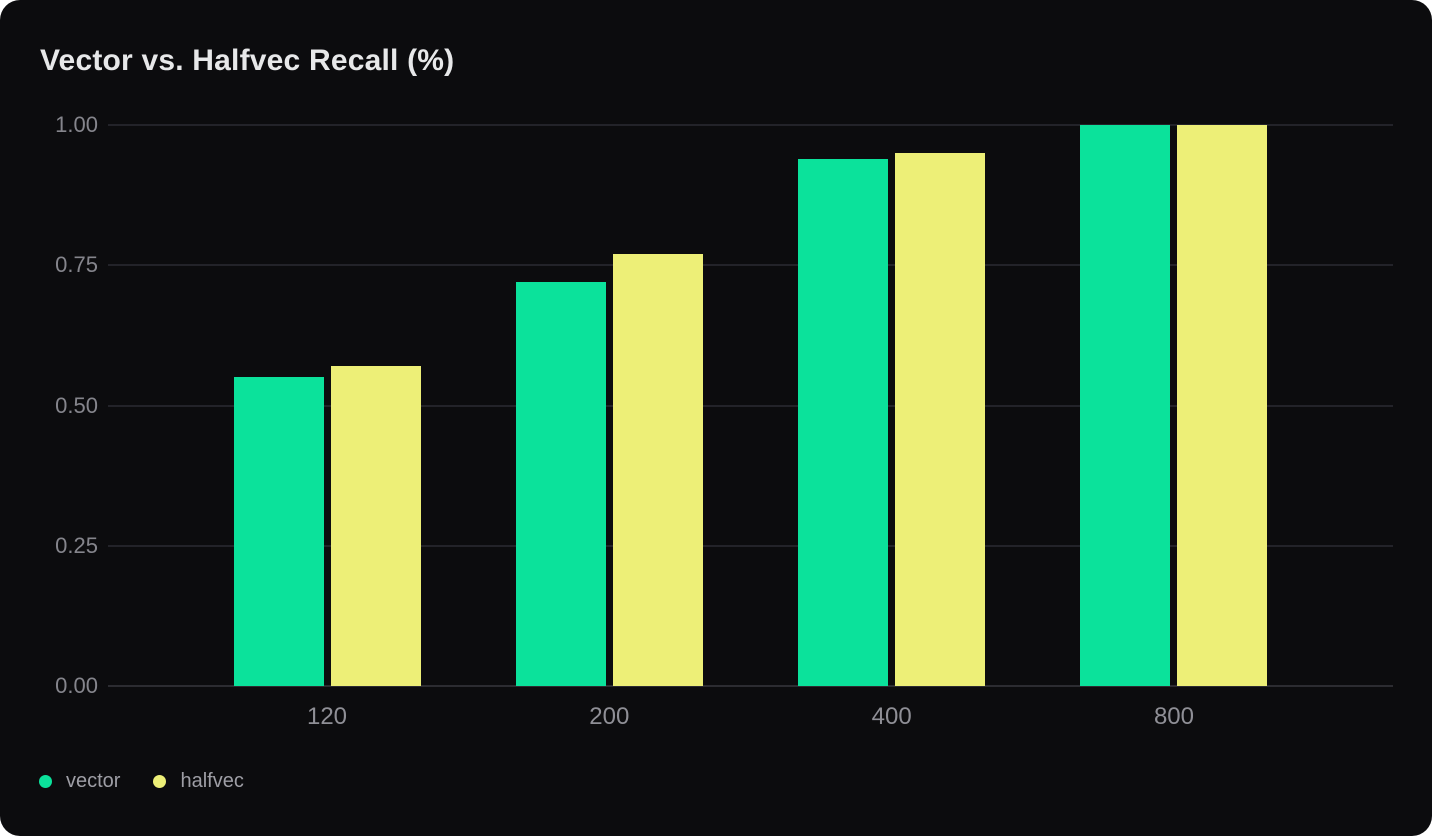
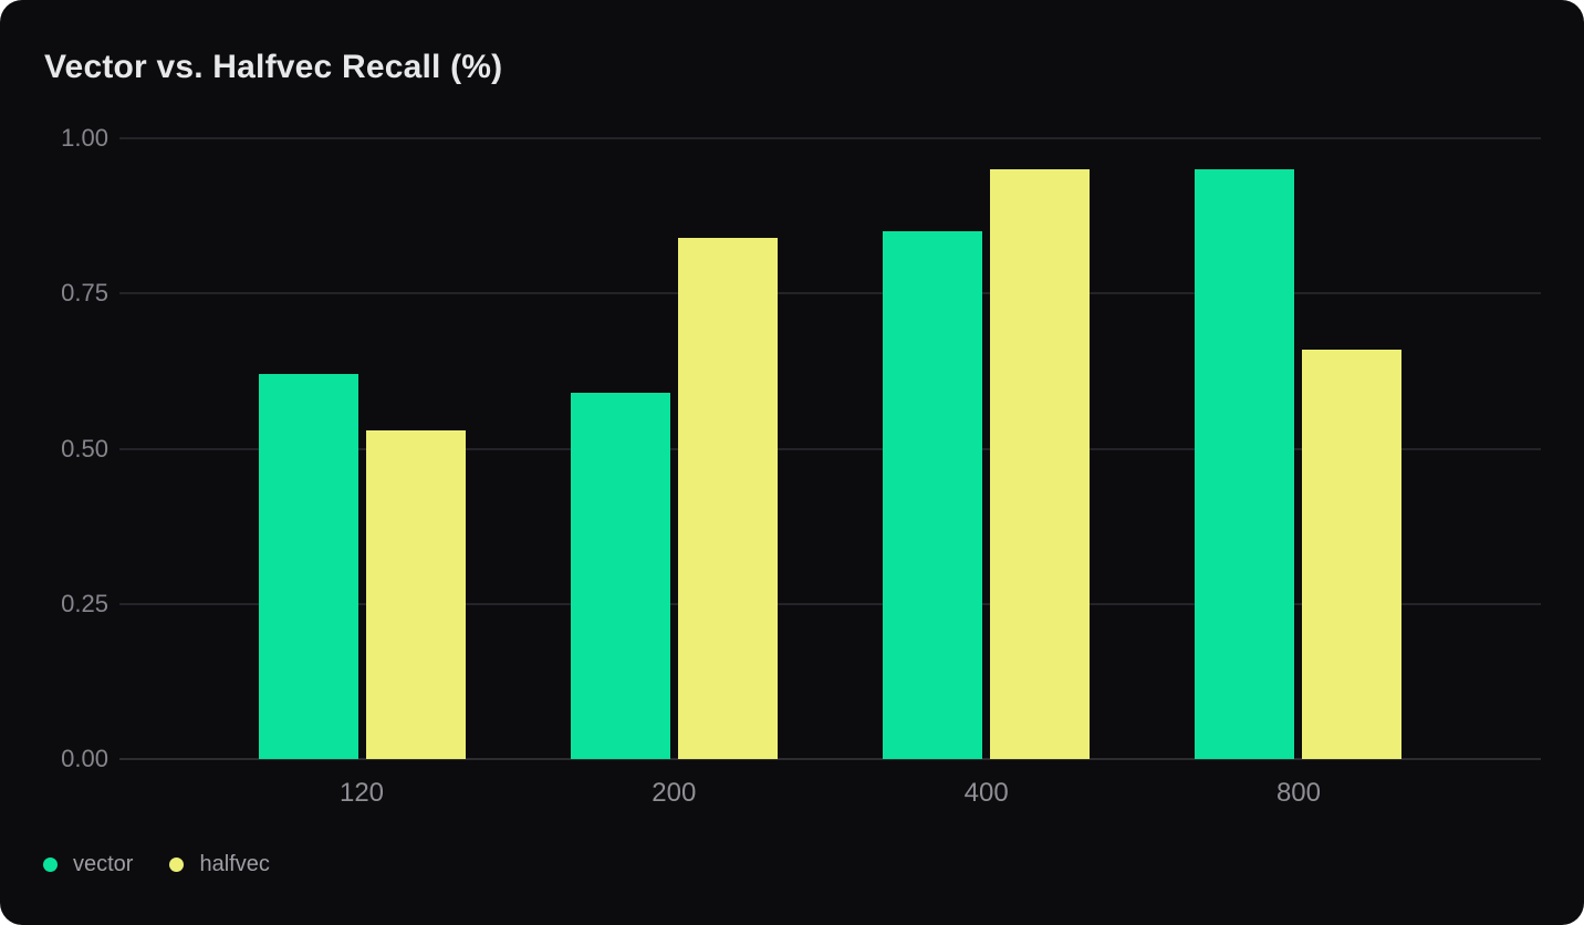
vector/120: 0.55 -> 0.62
halfvec/120: 0.57 -> 0.53
vector/200: 0.72 -> 0.59
halfvec/200: 0.77 -> 0.84
vector/400: 0.94 -> 0.85
vector/800: 1.00 -> 0.95
halfvec/800: 1.00 -> 0.66
